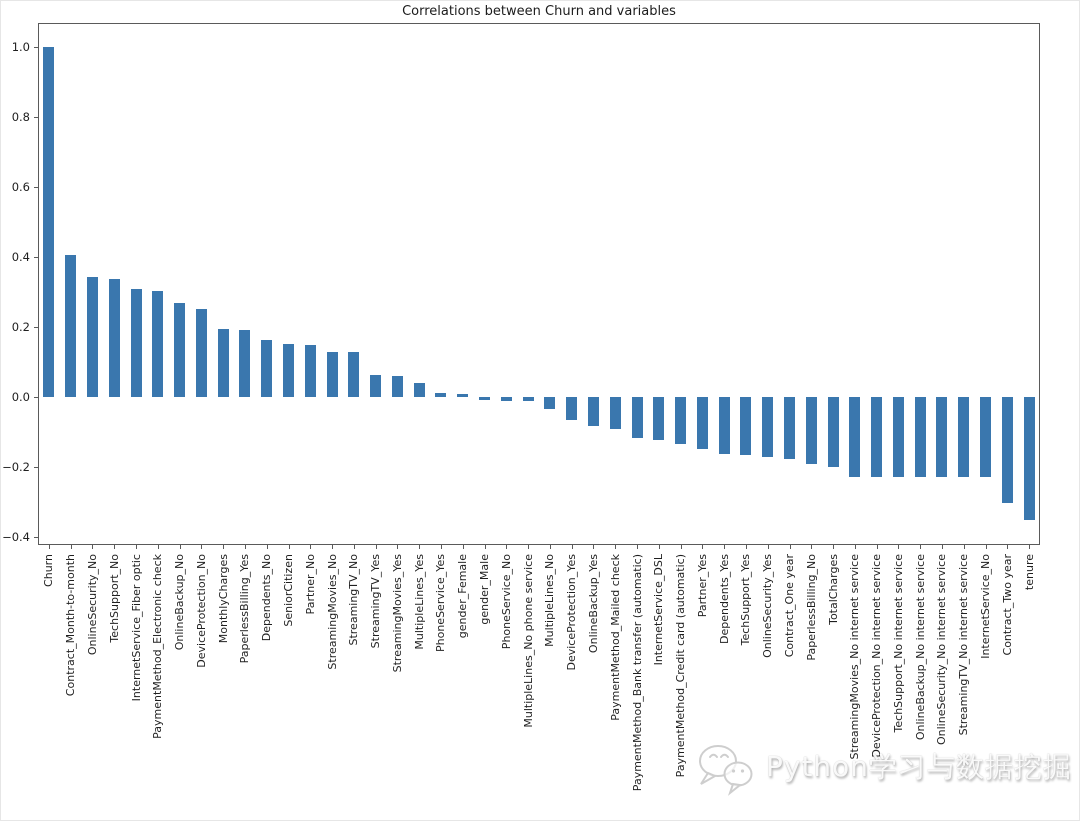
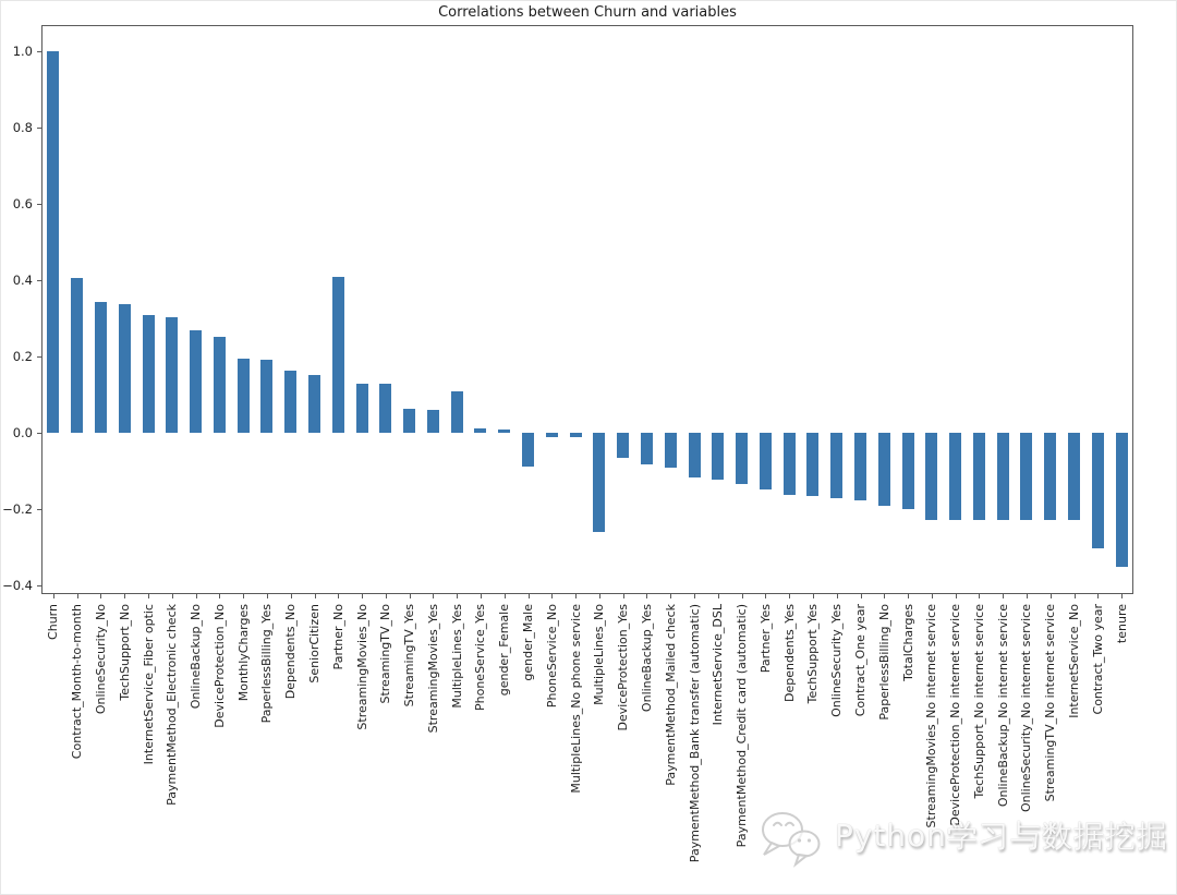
Partner_No: 0.15 -> 0.41
MultipleLines_Yes: 0.04 -> 0.11
gender_Male: -0.01 -> -0.09
MultipleLines_No: -0.03 -> -0.26
